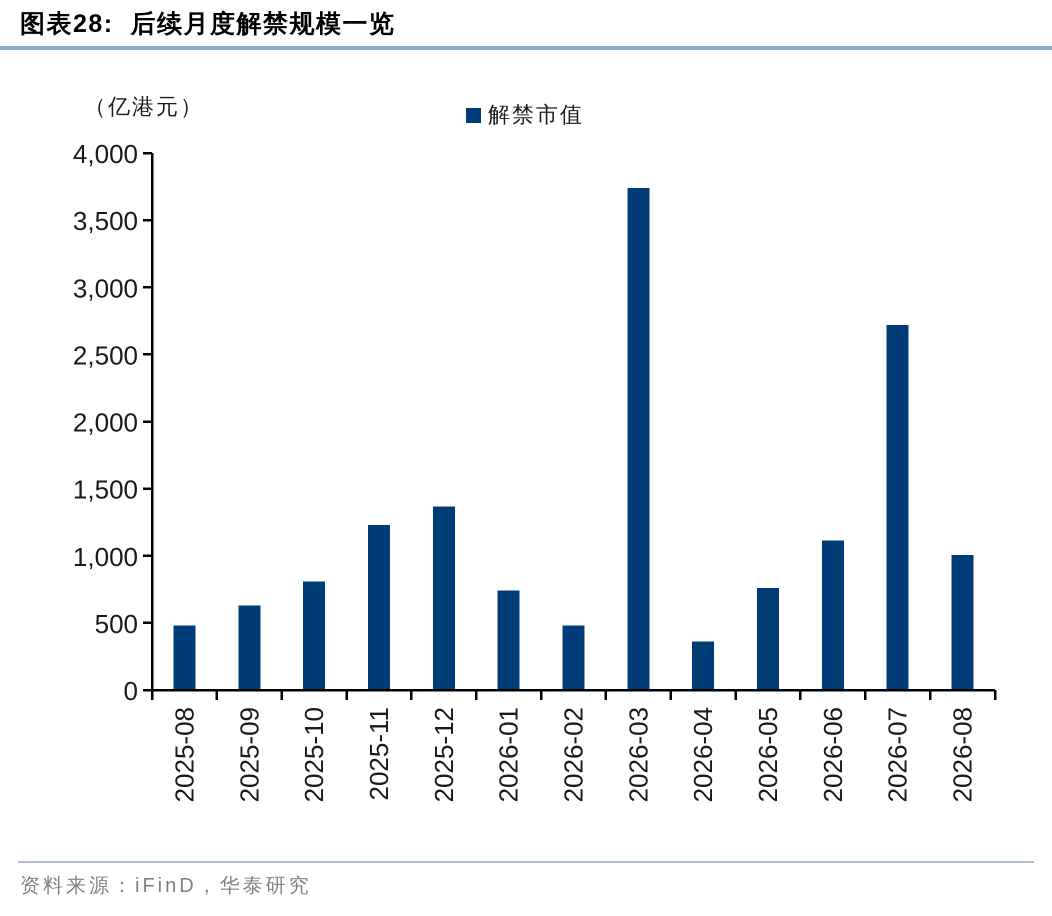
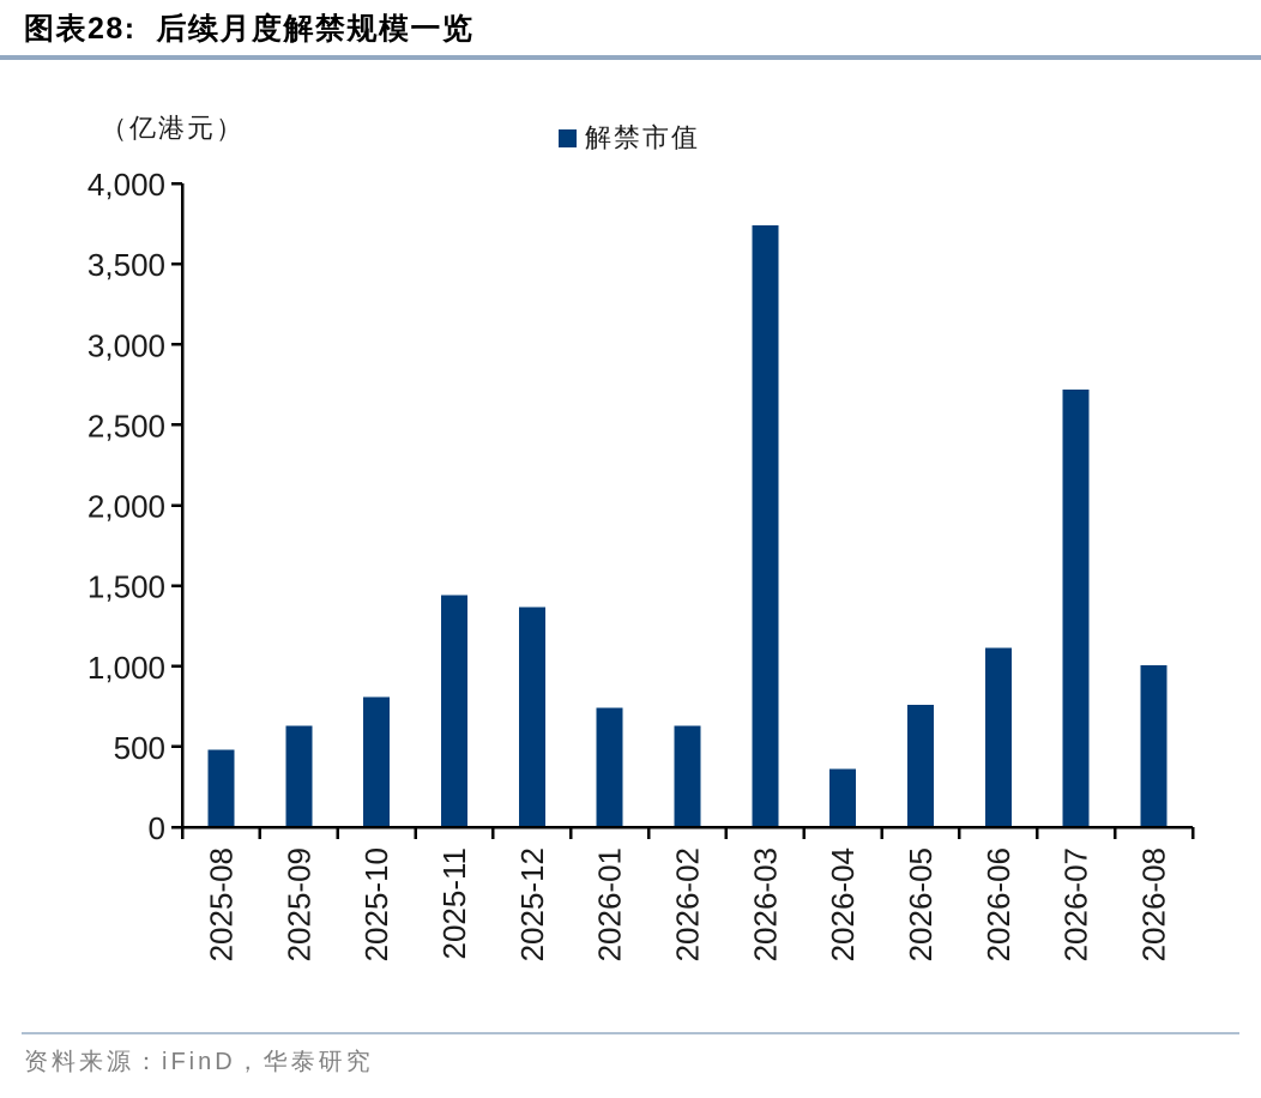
2025-11: 1230 -> 1440
2026-02: 480 -> 630
